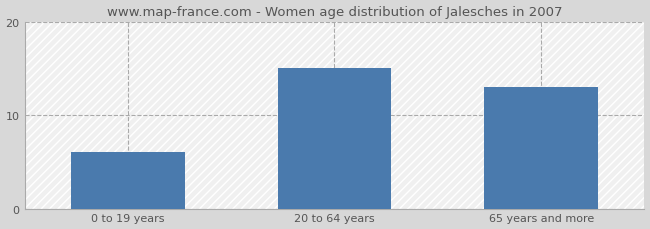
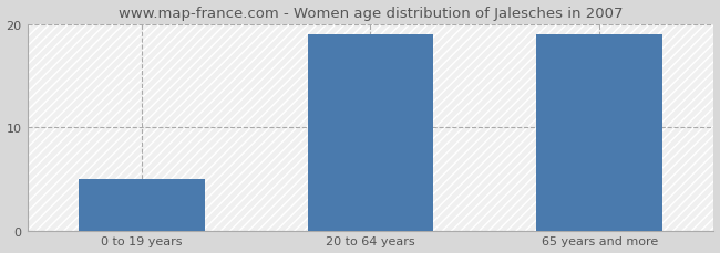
0 to 19 years: 6 -> 5
20 to 64 years: 15 -> 19
65 years and more: 13 -> 19
